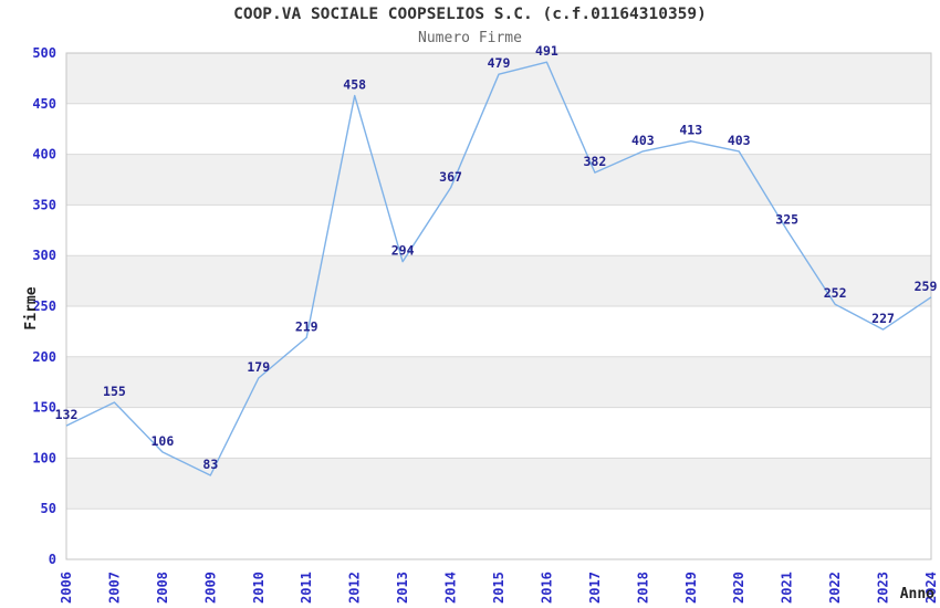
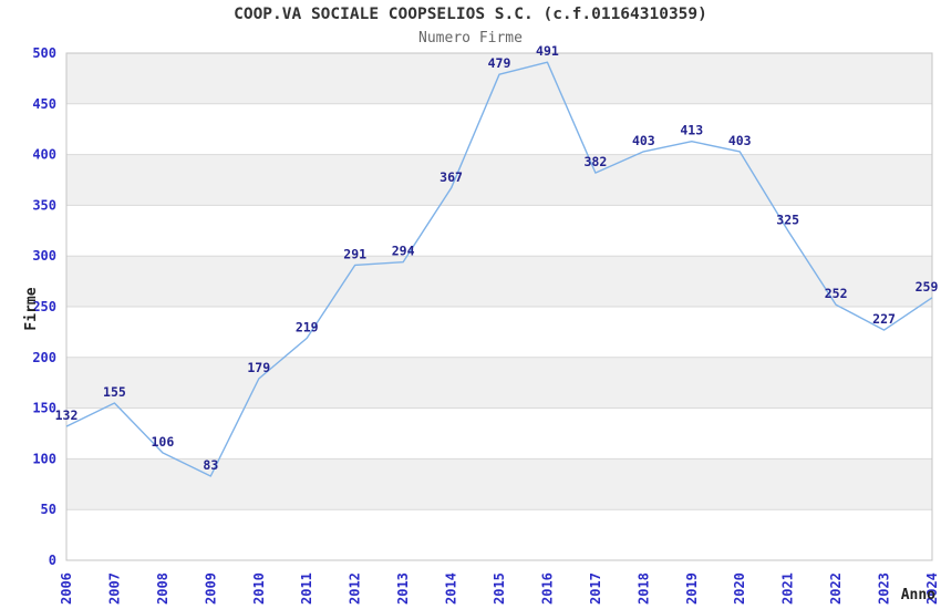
2012: 458 -> 291
